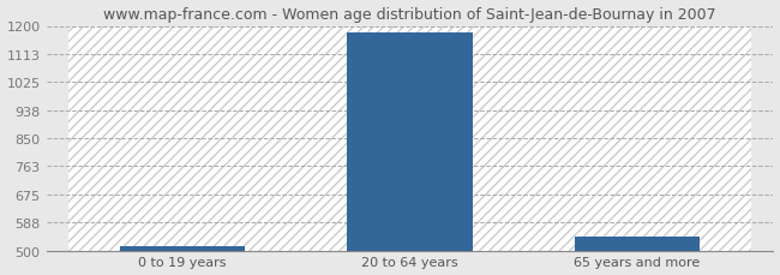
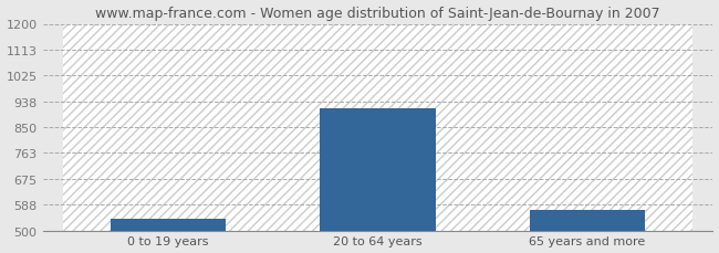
0 to 19 years: 513 -> 540
20 to 64 years: 1180 -> 915
65 years and more: 545 -> 570
